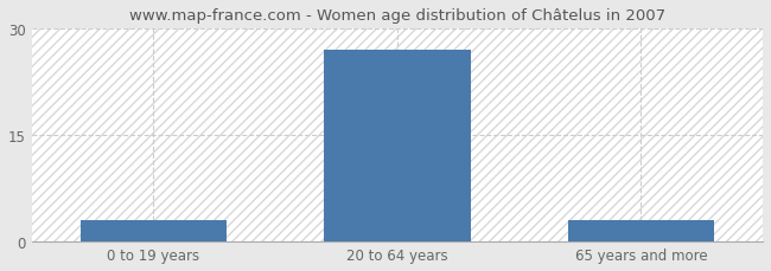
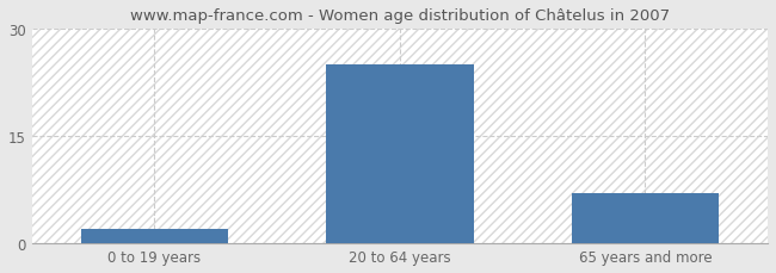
0 to 19 years: 3 -> 2
20 to 64 years: 27 -> 25
65 years and more: 3 -> 7
